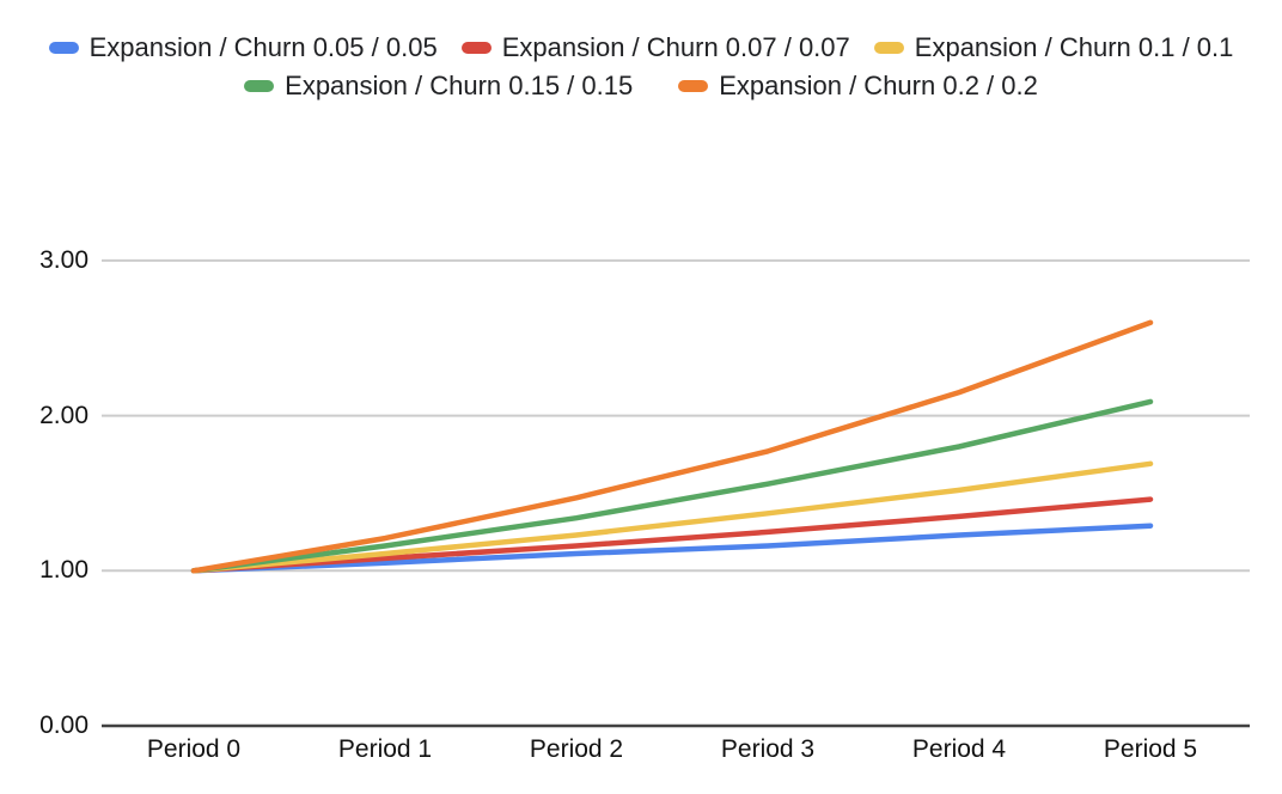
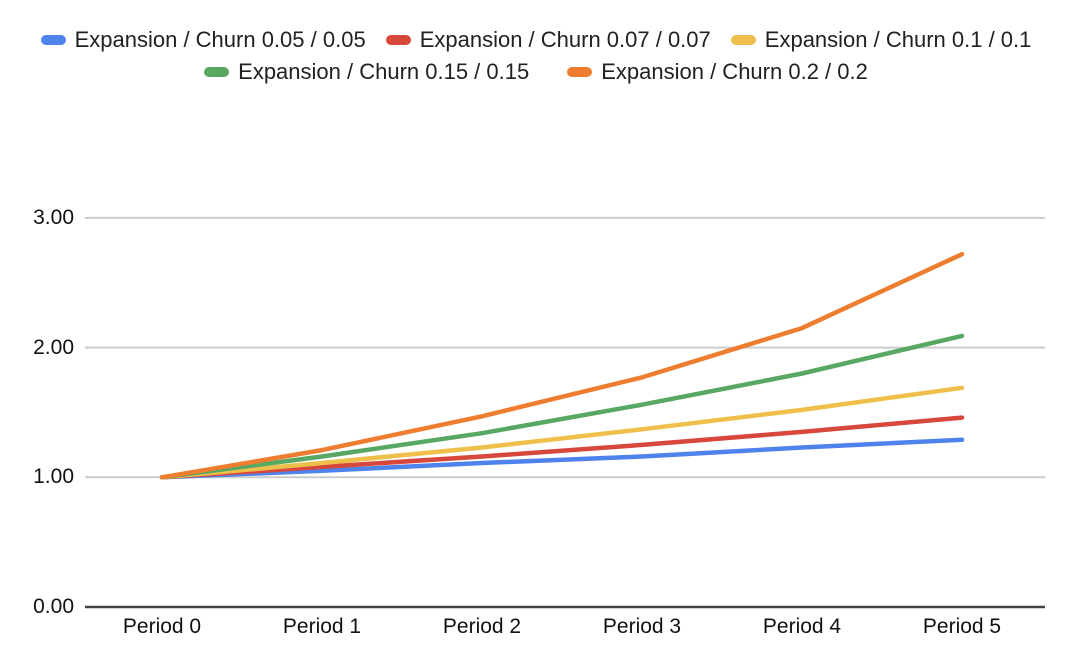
Expansion / Churn 0.2 / 0.2/Period 5: 2.60 -> 2.72
